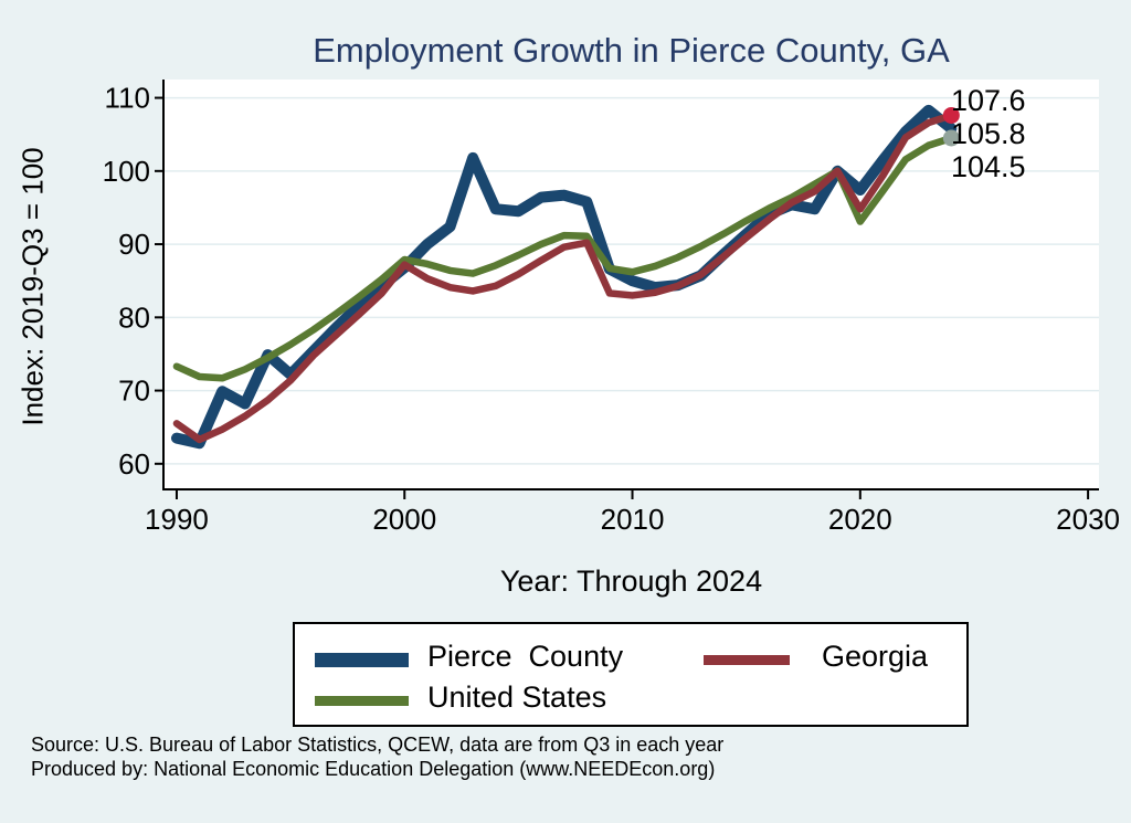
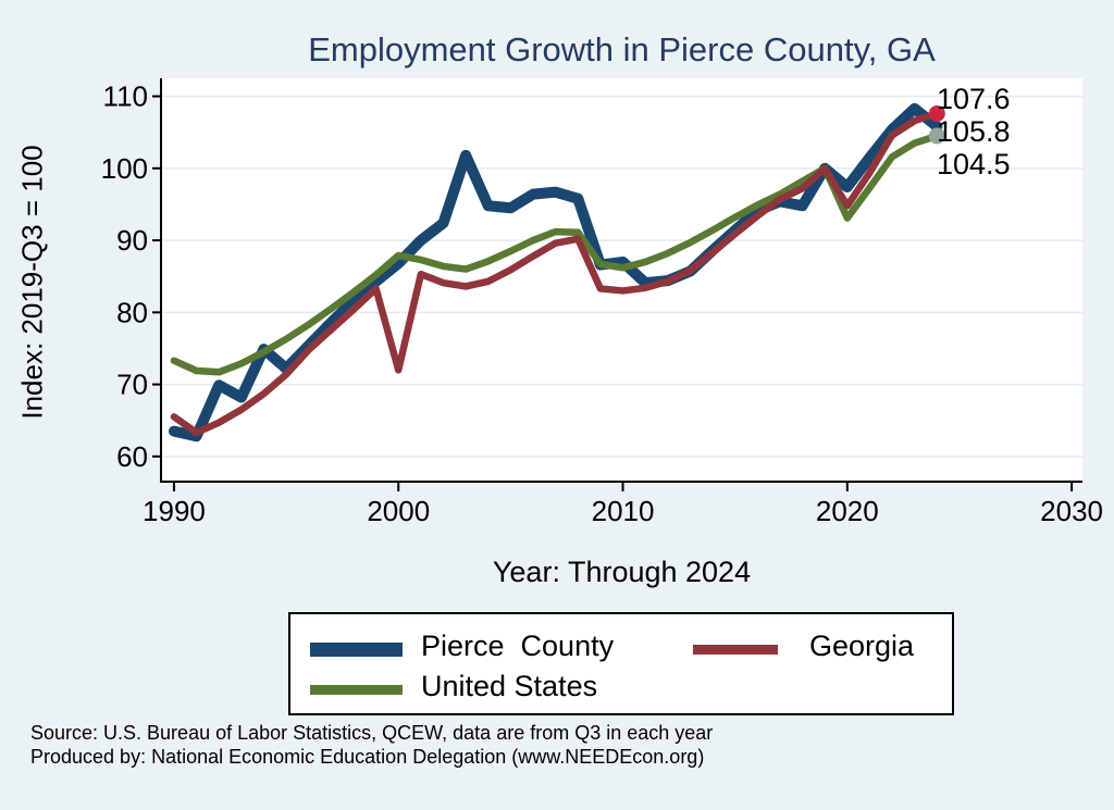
Georgia/2000: 87 -> 72
Pierce County/2010: 85 -> 87
